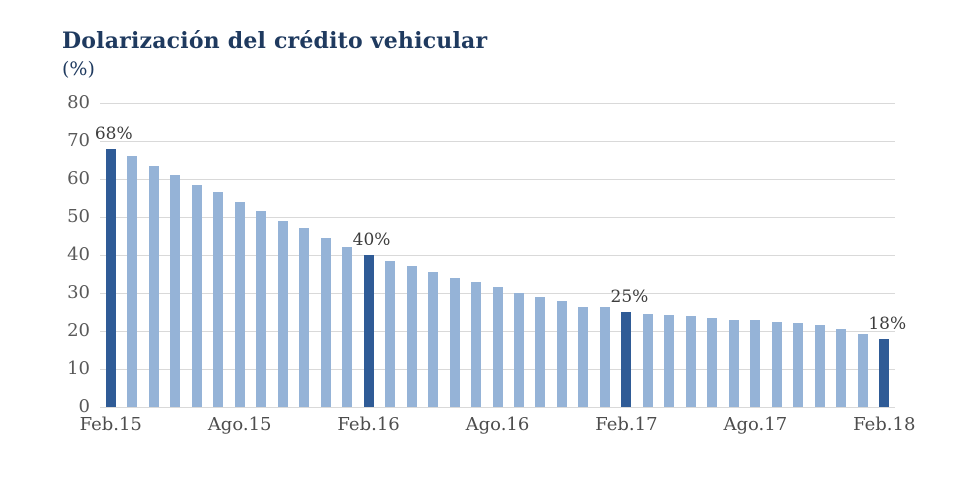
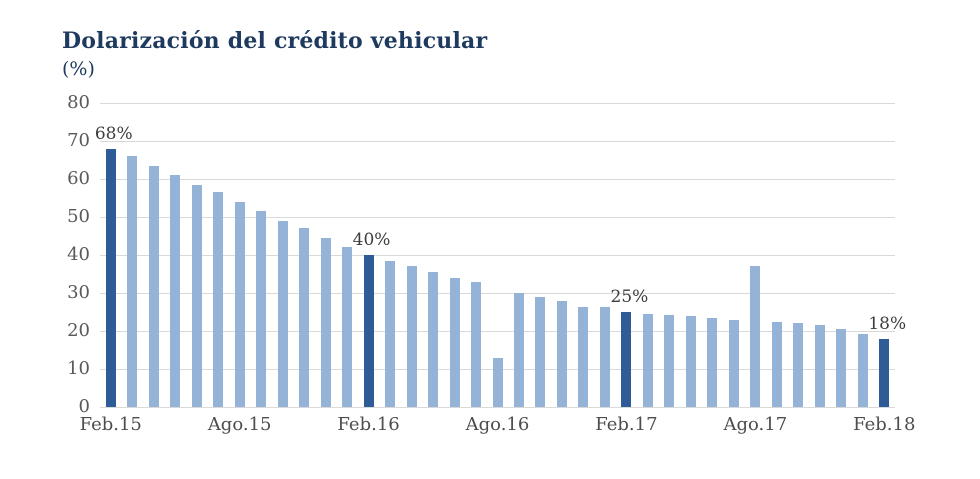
Ago.16: 32 -> 13
Ago.17: 23 -> 37
